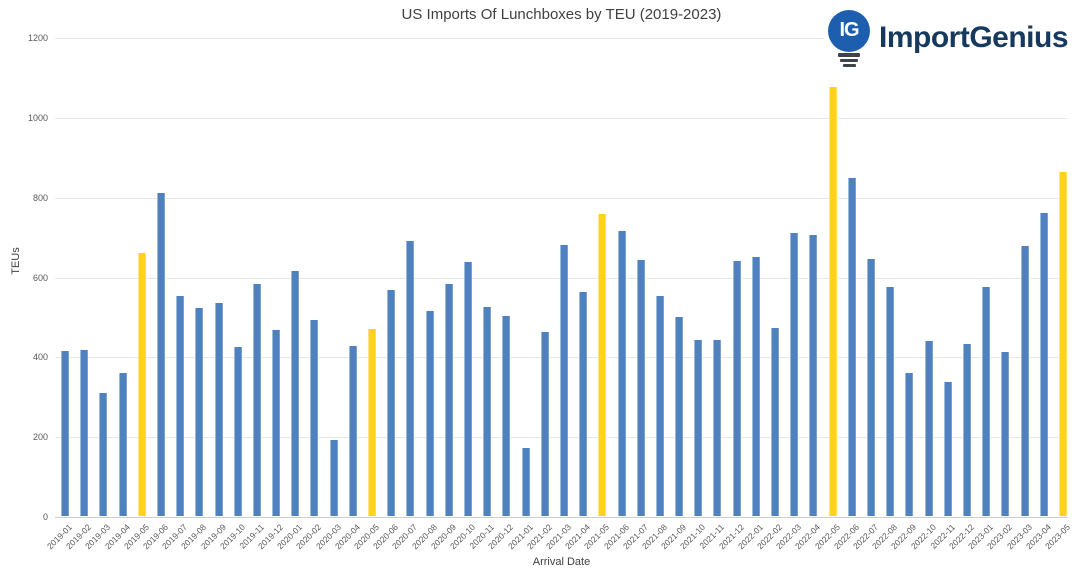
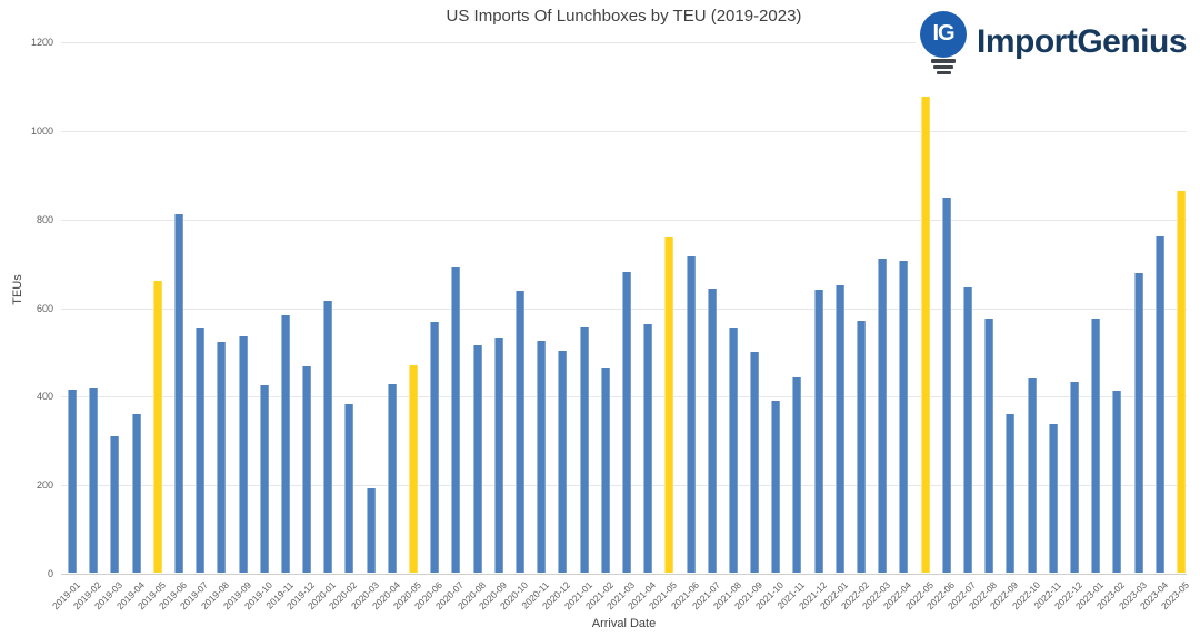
2020-02: 490 -> 380
2020-09: 580 -> 530
2021-01: 170 -> 550
2021-10: 440 -> 390
2022-02: 470 -> 570
